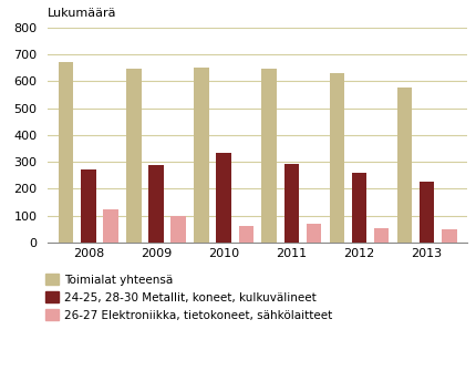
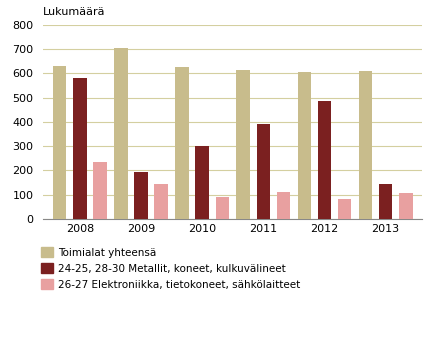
Toimialat yhteensä/2008: 670 -> 630
24-25, 28-30 Metallit, koneet, kulkuvälineet/2008: 272 -> 580
26-27 Elektroniikka, tietokoneet, sähkölaitteet/2008: 125 -> 235
Toimialat yhteensä/2009: 648 -> 705
24-25, 28-30 Metallit, koneet, kulkuvälineet/2009: 287 -> 195
26-27 Elektroniikka, tietokoneet, sähkölaitteet/2009: 100 -> 145
Toimialat yhteensä/2010: 650 -> 625
24-25, 28-30 Metallit, koneet, kulkuvälineet/2010: 333 -> 300
26-27 Elektroniikka, tietokoneet, sähkölaitteet/2010: 63 -> 90
Toimialat yhteensä/2011: 648 -> 615
24-25, 28-30 Metallit, koneet, kulkuvälineet/2011: 292 -> 390
26-27 Elektroniikka, tietokoneet, sähkölaitteet/2011: 68 -> 110
Toimialat yhteensä/2012: 630 -> 605
24-25, 28-30 Metallit, koneet, kulkuvälineet/2012: 260 -> 485
26-27 Elektroniikka, tietokoneet, sähkölaitteet/2012: 52 -> 80
Toimialat yhteensä/2013: 575 -> 610
24-25, 28-30 Metallit, koneet, kulkuvälineet/2013: 228 -> 145
26-27 Elektroniikka, tietokoneet, sähkölaitteet/2013: 48 -> 105
